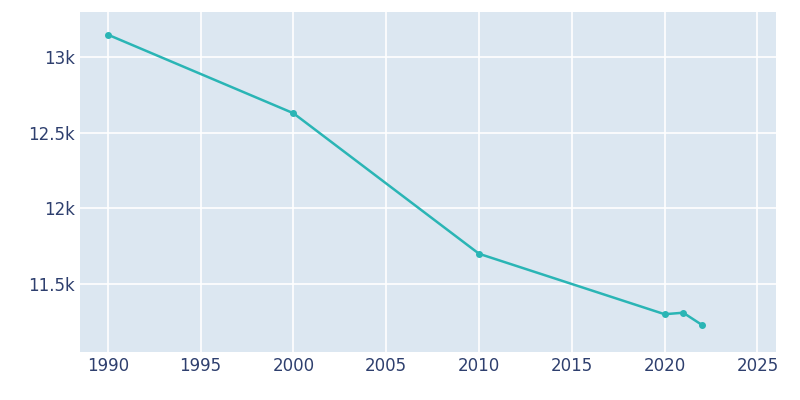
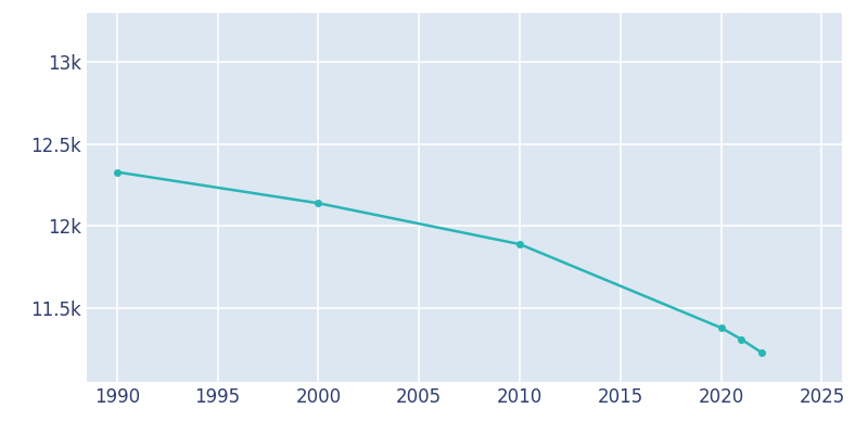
1990: 13.15k -> 12.33k
2000: 12.63k -> 12.14k
2010: 11.70k -> 11.89k
2020: 11.30k -> 11.38k
